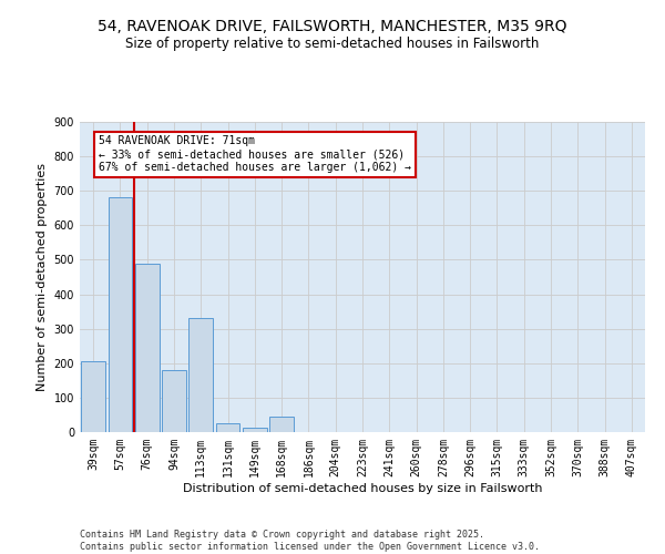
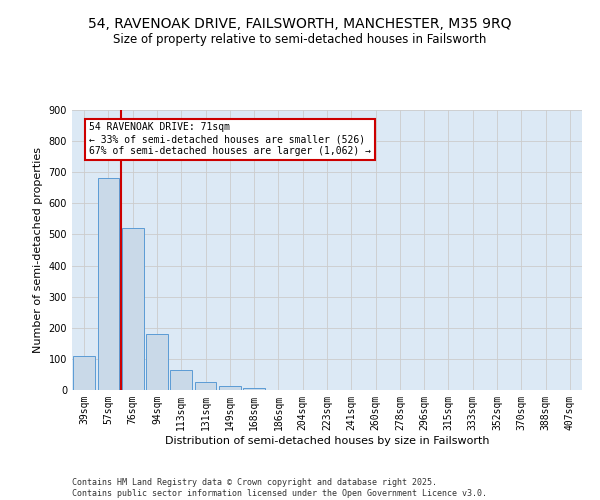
39sqm: 205 -> 110
76sqm: 490 -> 520
113sqm: 330 -> 63
168sqm: 45 -> 7
